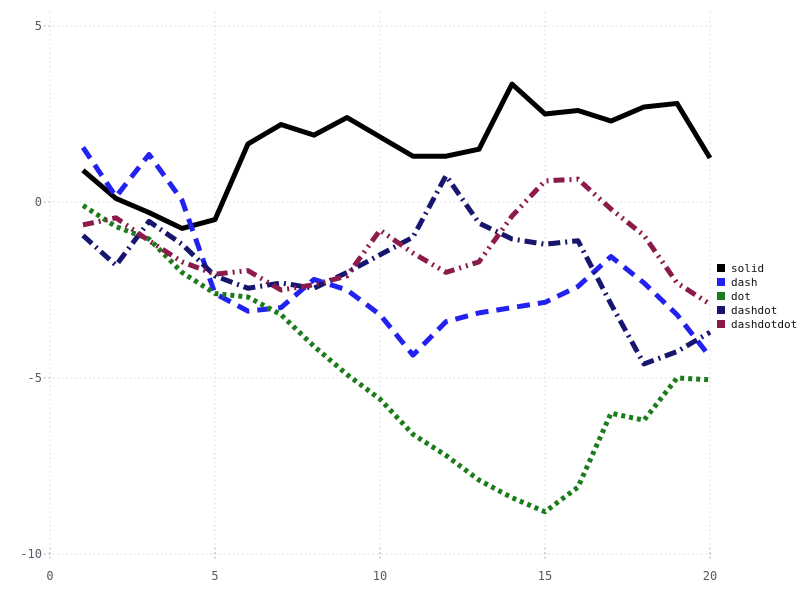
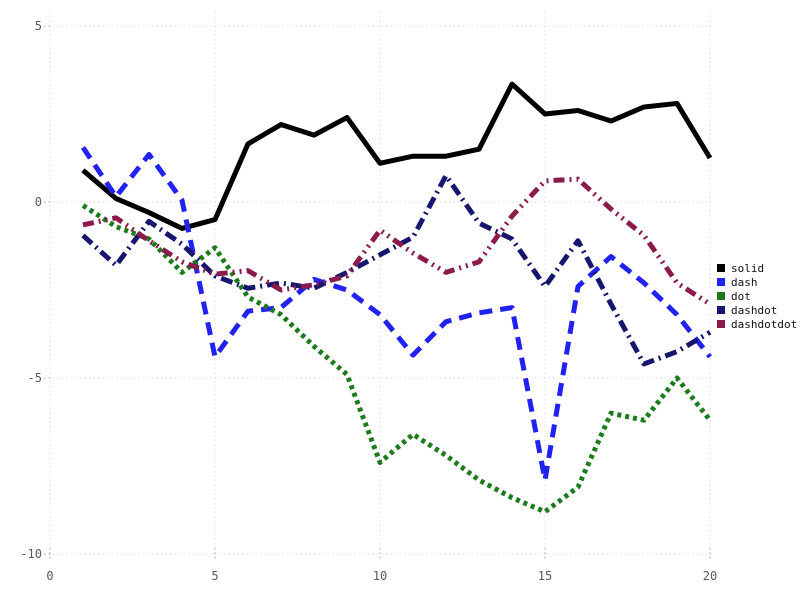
dash/5: -2.6 -> -4.4
dot/5: -2.6 -> -1.3
solid/10: 1.9 -> 1.1
dot/10: -5.6 -> -7.4
dash/15: -2.9 -> -7.9
dashdot/15: -1.2 -> -2.4
dot/20: -5.0 -> -6.2
